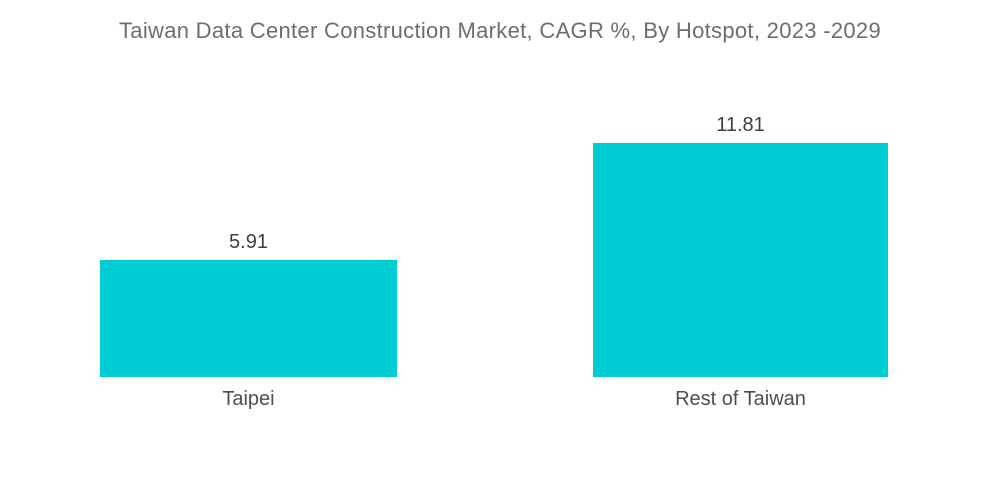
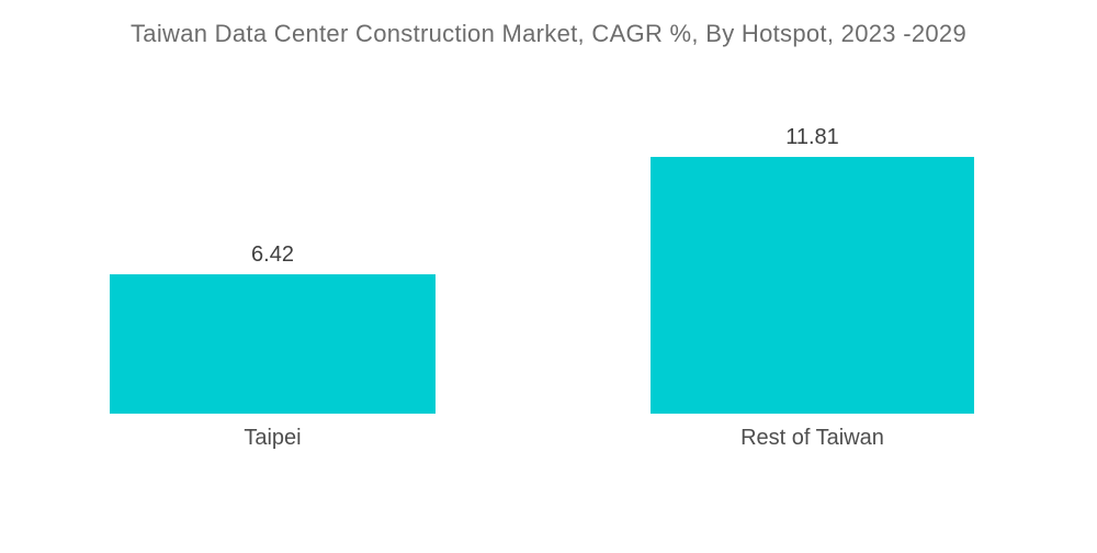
Taipei: 5.91 -> 6.42
